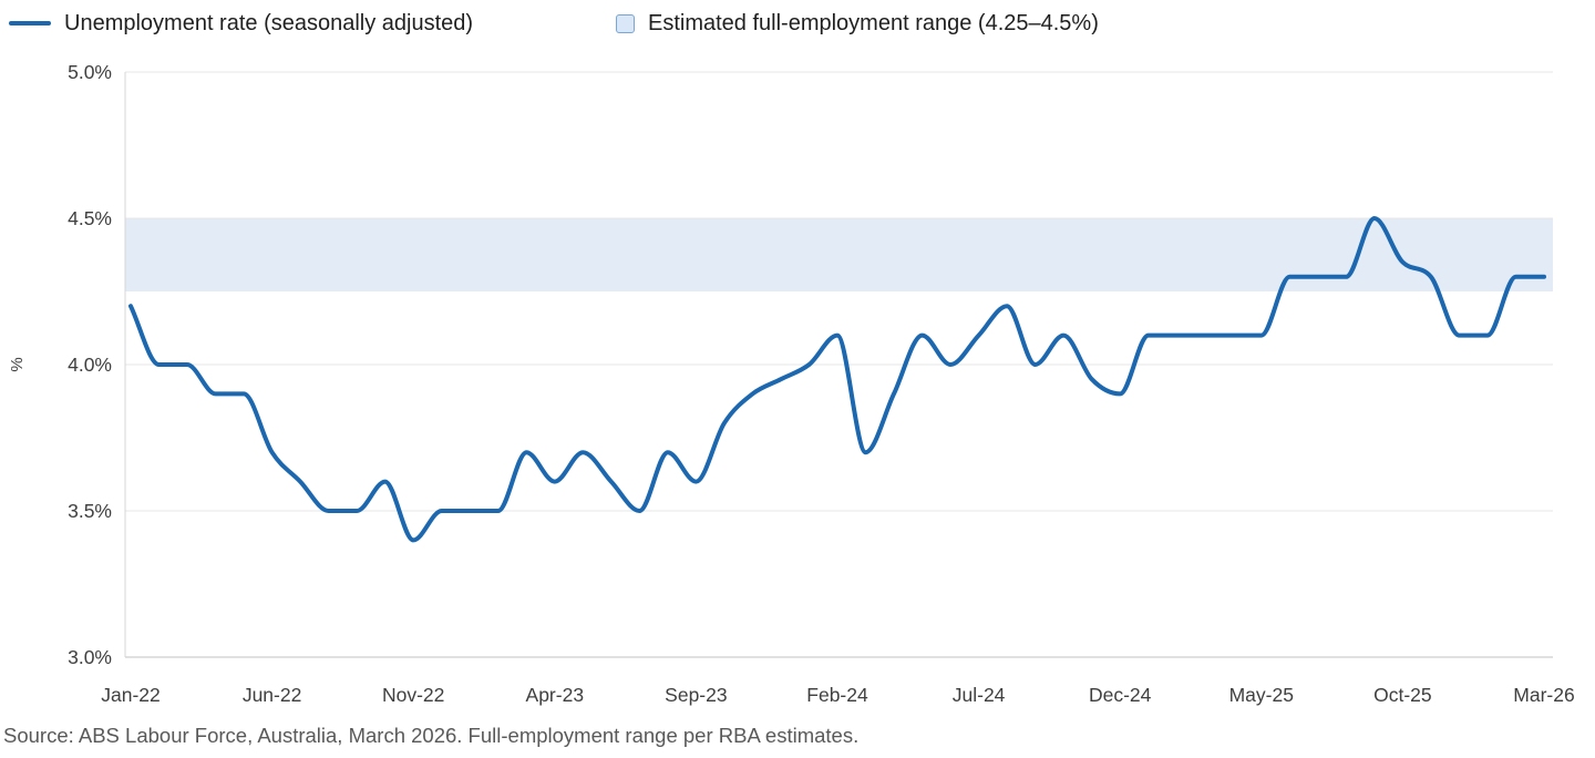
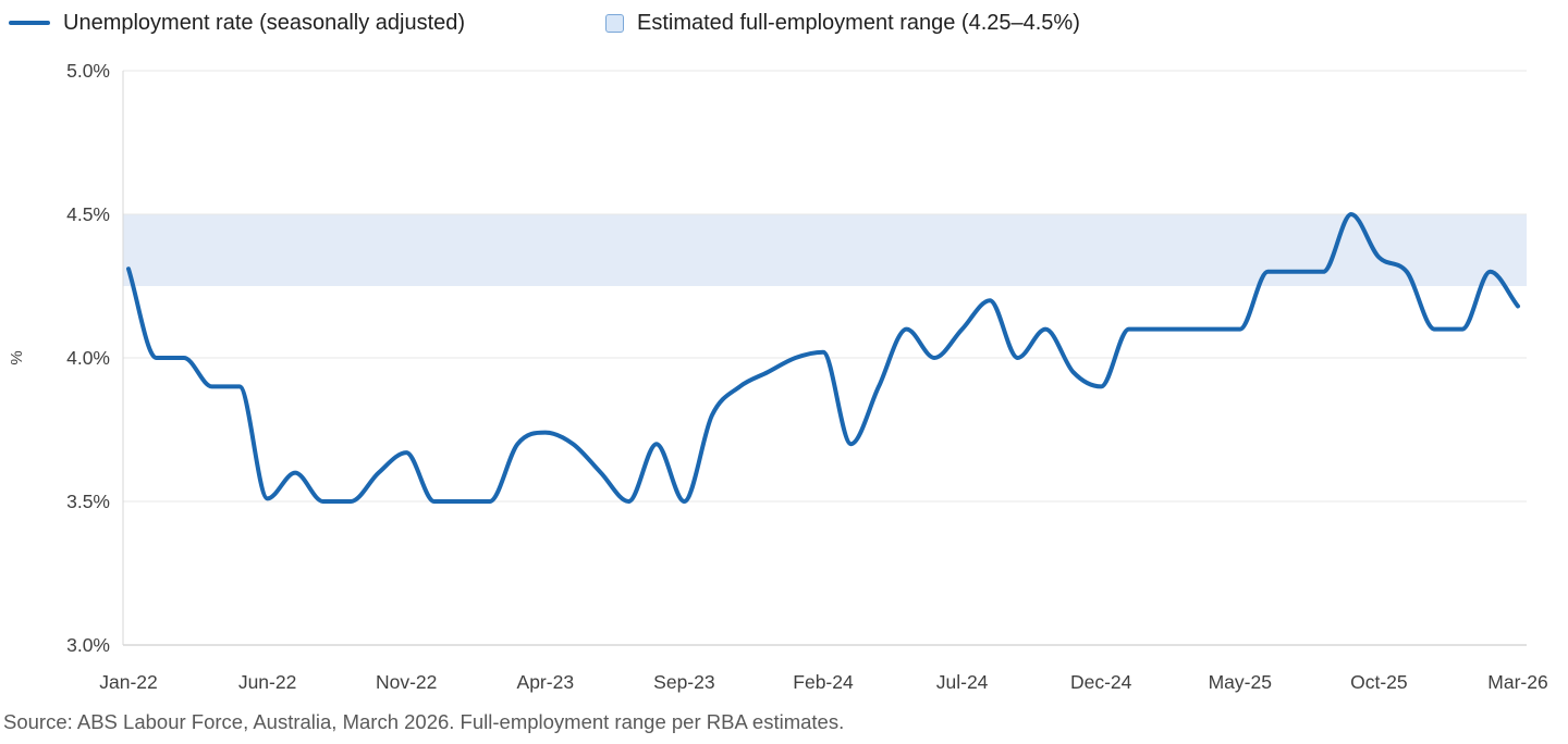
Jan-22: 4.20% -> 4.31%
Jun-22: 3.70% -> 3.51%
Nov-22: 3.40% -> 3.67%
Apr-23: 3.60% -> 3.74%
Sep-23: 3.60% -> 3.50%
Feb-24: 4.10% -> 4.02%
Mar-26: 4.30% -> 4.18%
